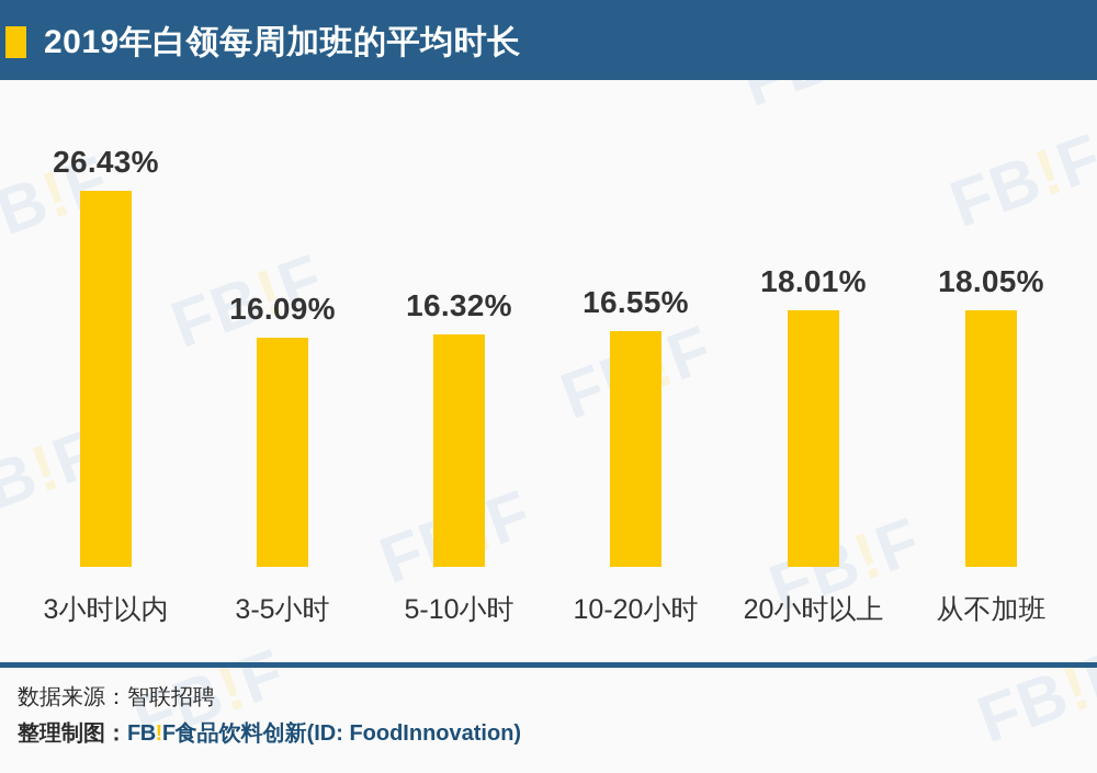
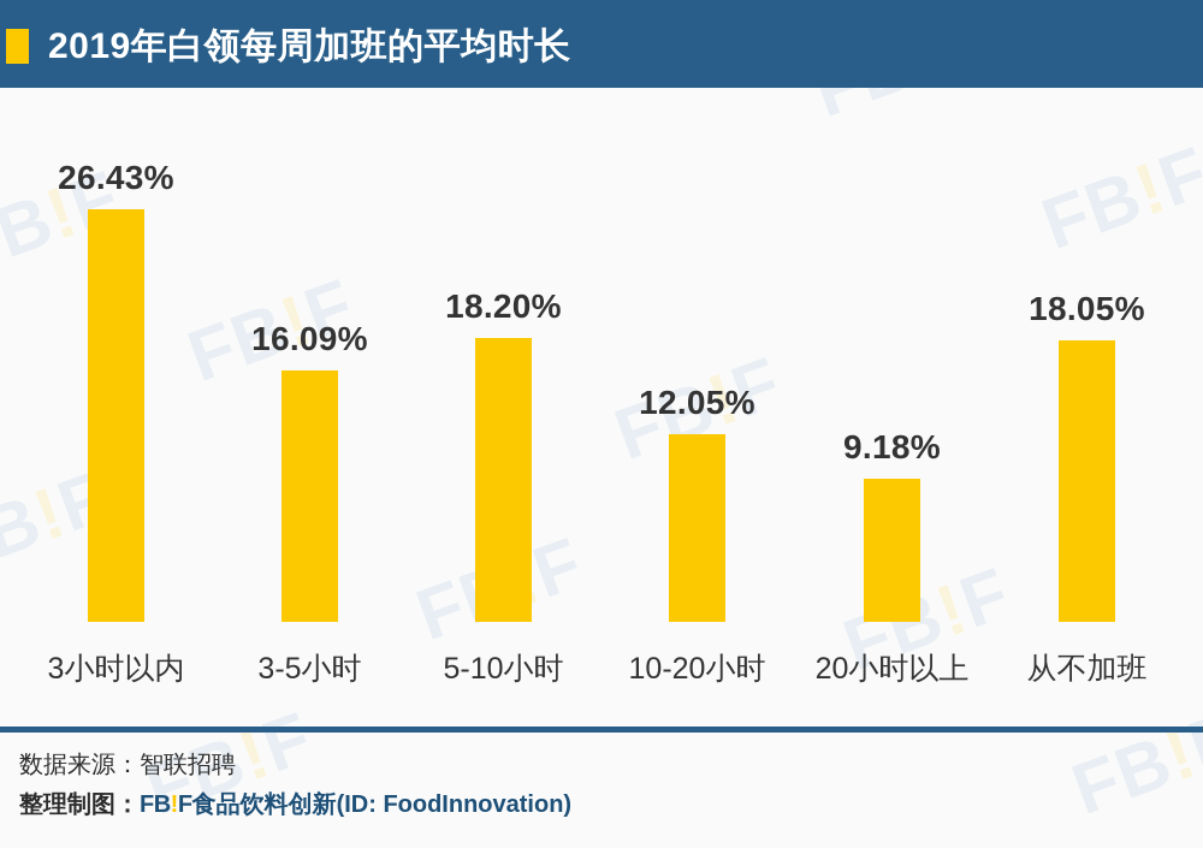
5-10小时: 16.32% -> 18.20%
10-20小时: 16.55% -> 12.05%
20小时以上: 18.01% -> 9.18%
